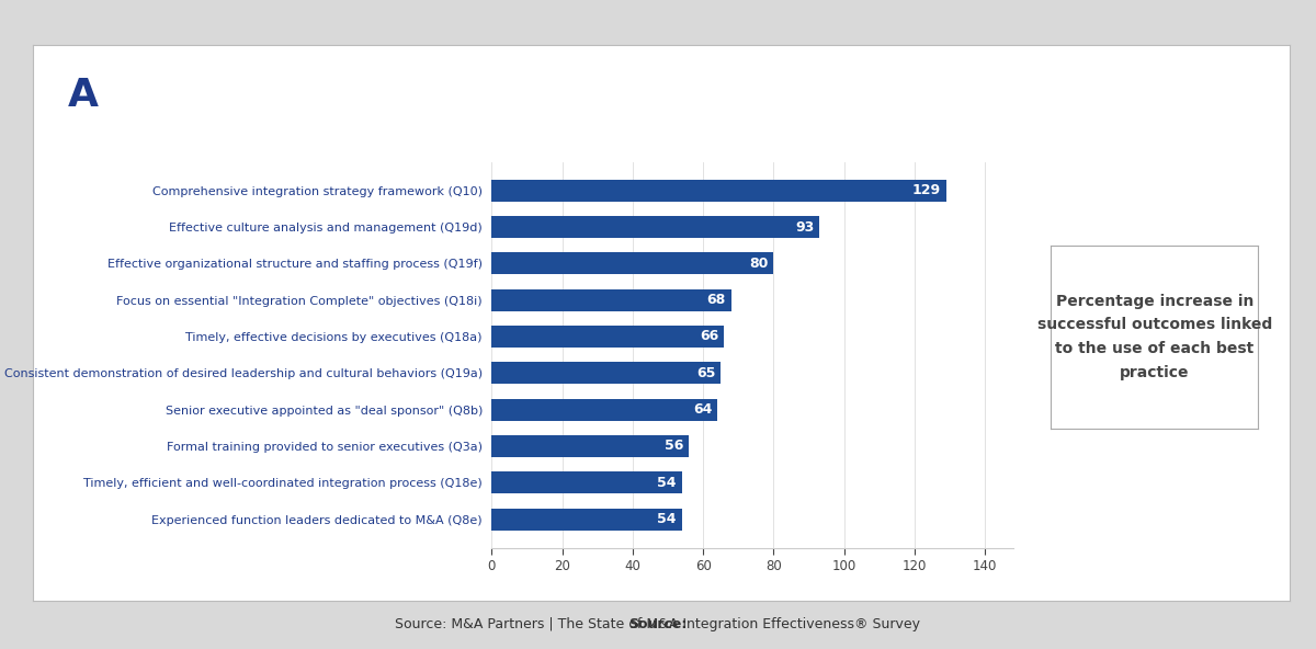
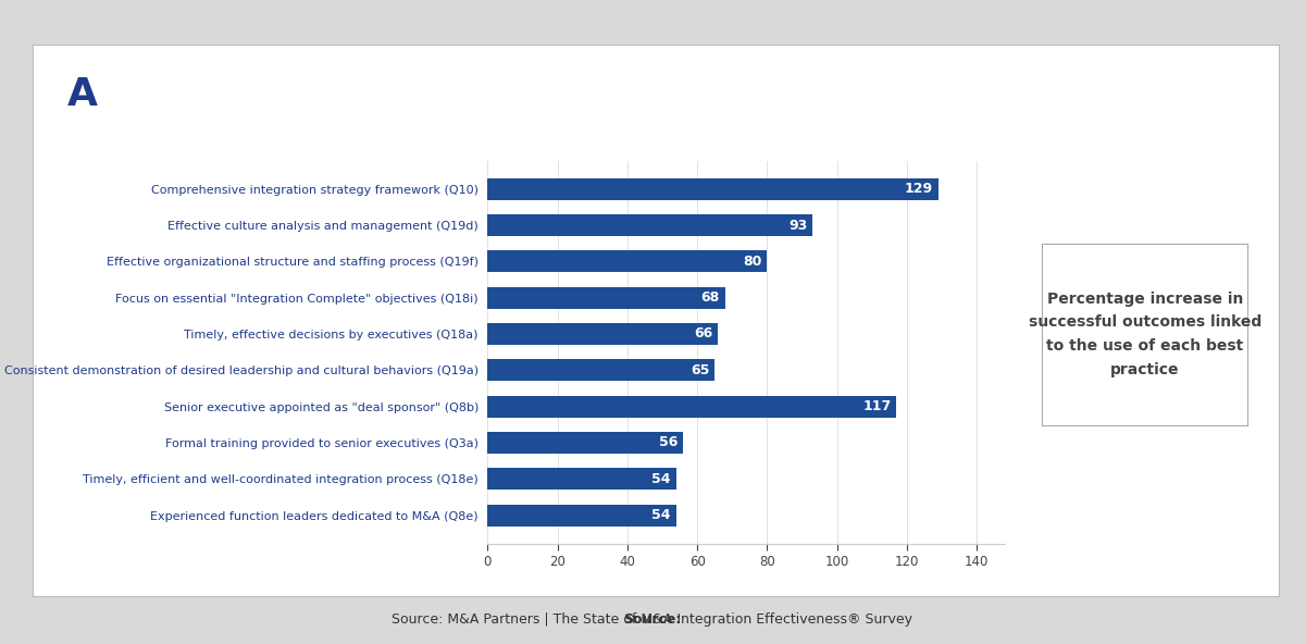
Senior executive appointed as "deal sponsor" (Q8b): 64 -> 117
